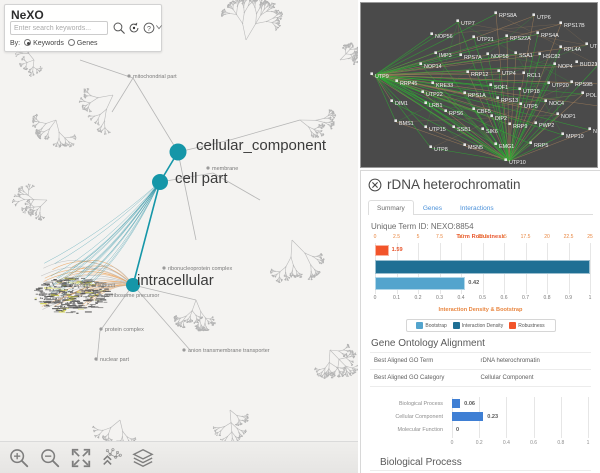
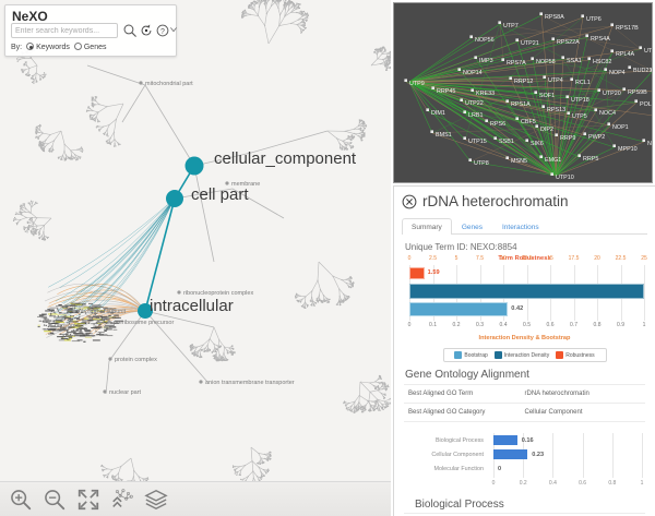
Gene Ontology Alignment/Biological Process: 0.06 -> 0.16
